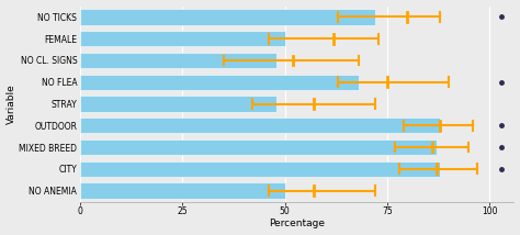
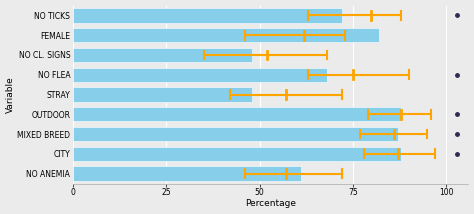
FEMALE: 50 -> 82
NO ANEMIA: 50 -> 61
